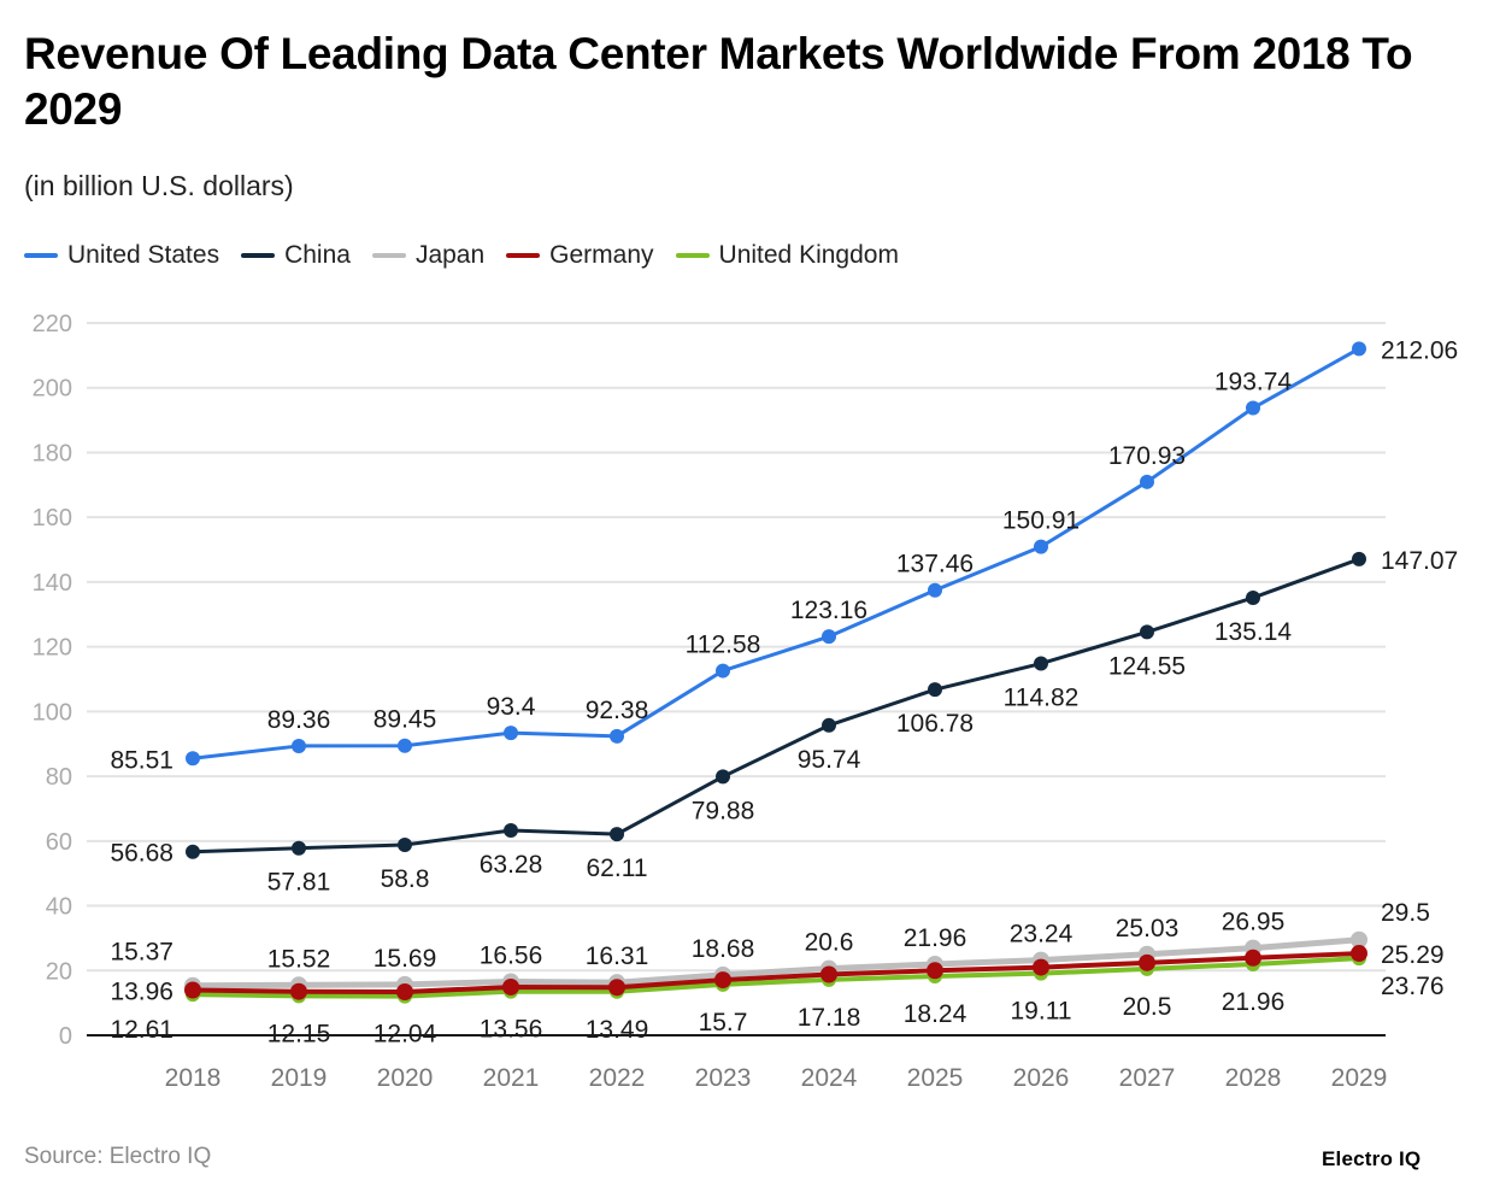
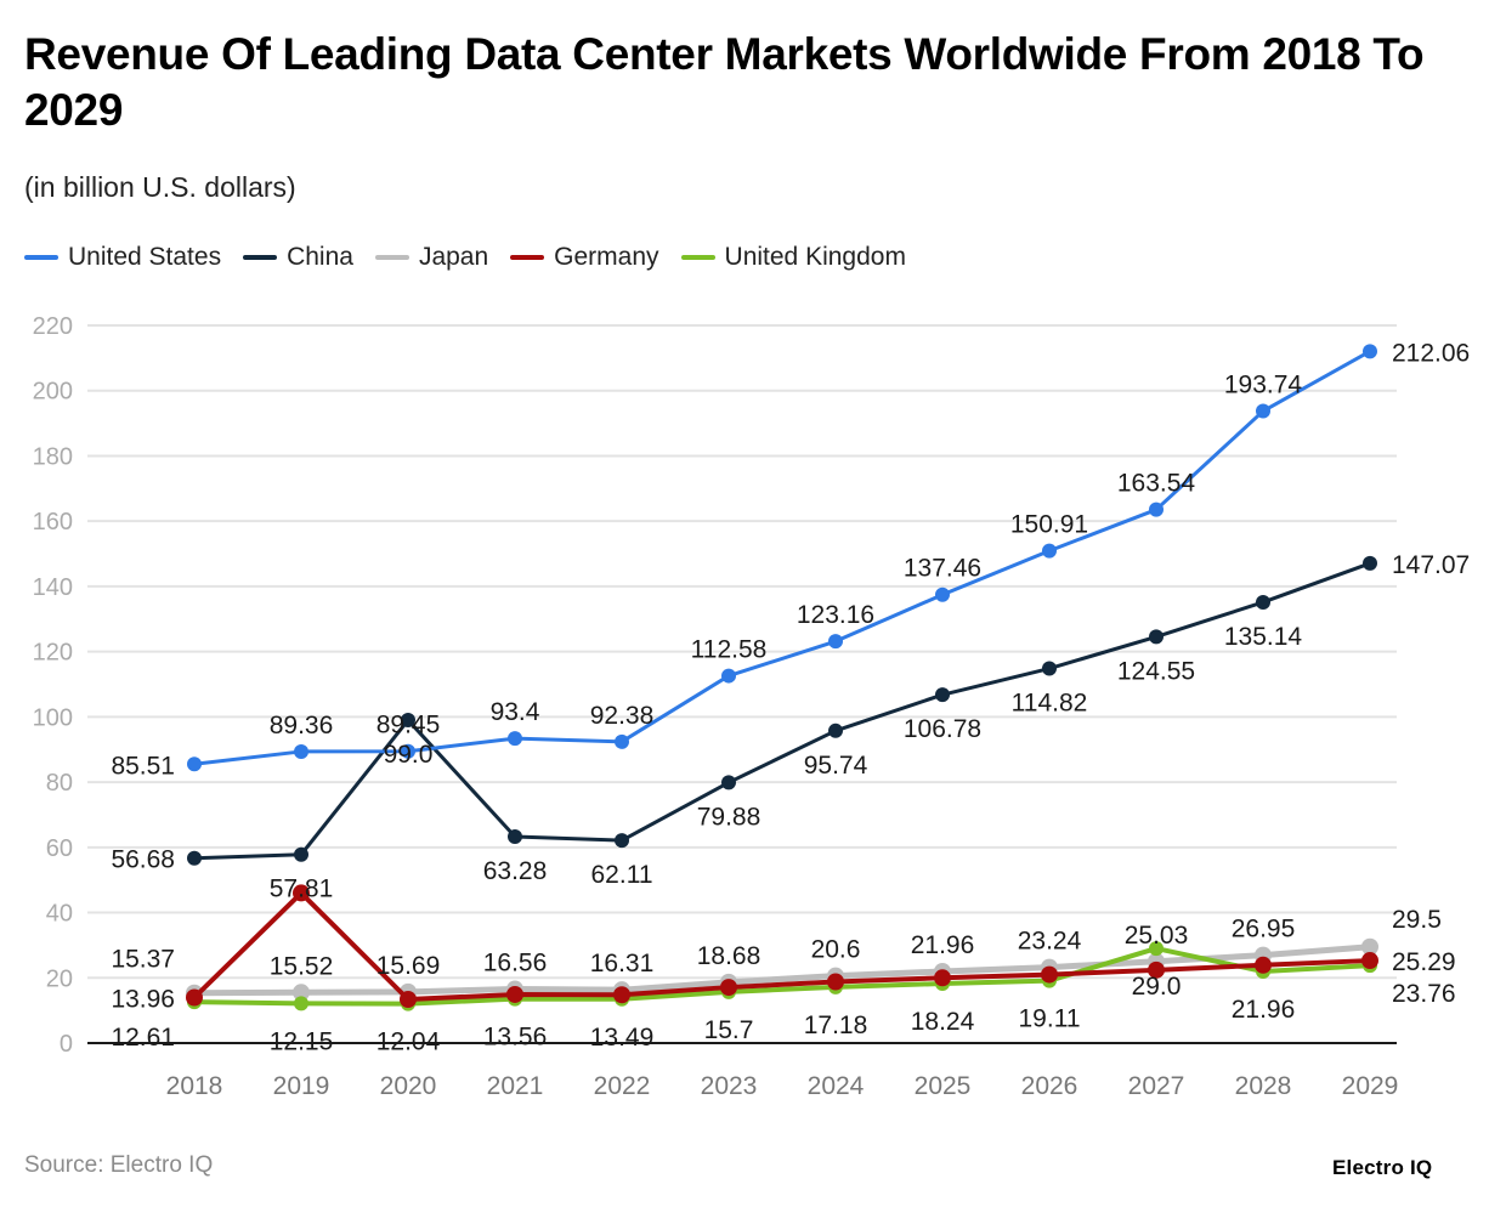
Germany/2019: 14 -> 46
China/2020: 58.8 -> 99.0
United States/2027: 170.93 -> 163.54
United Kingdom/2027: 20.5 -> 29.0
